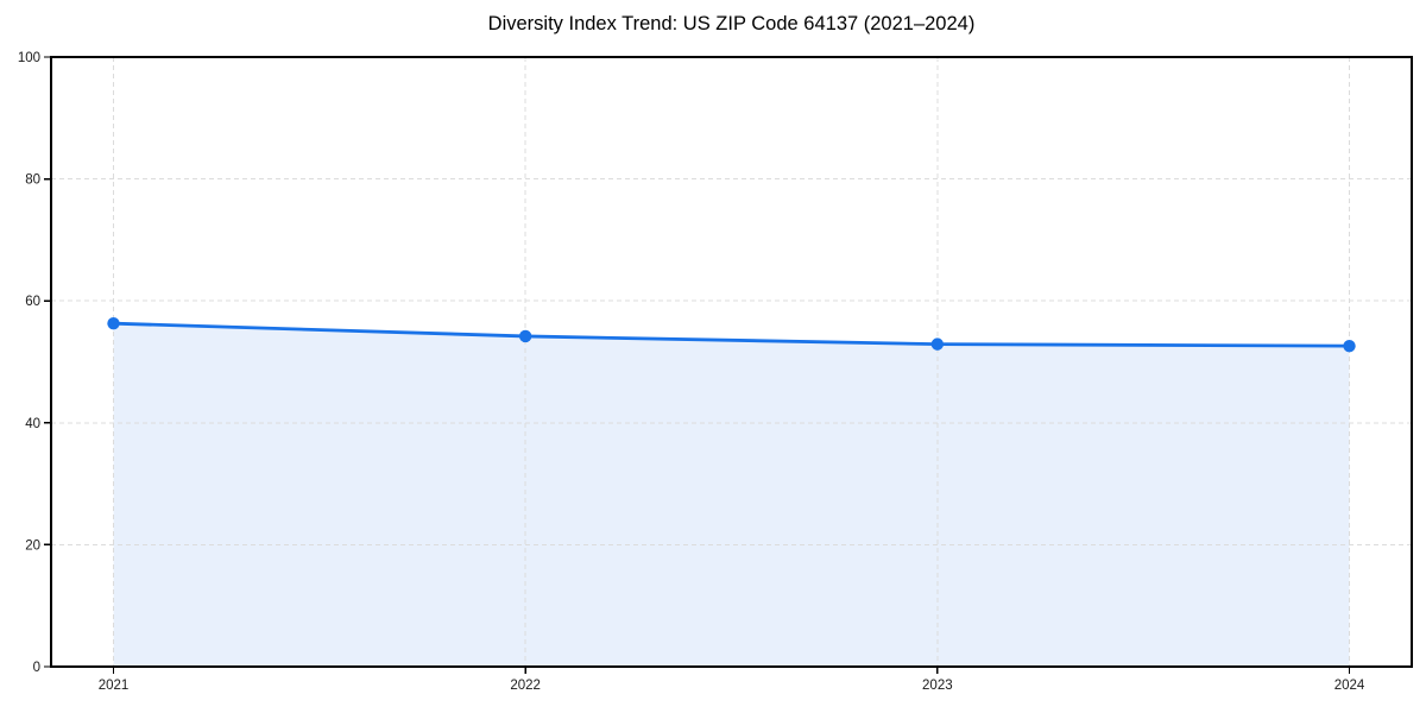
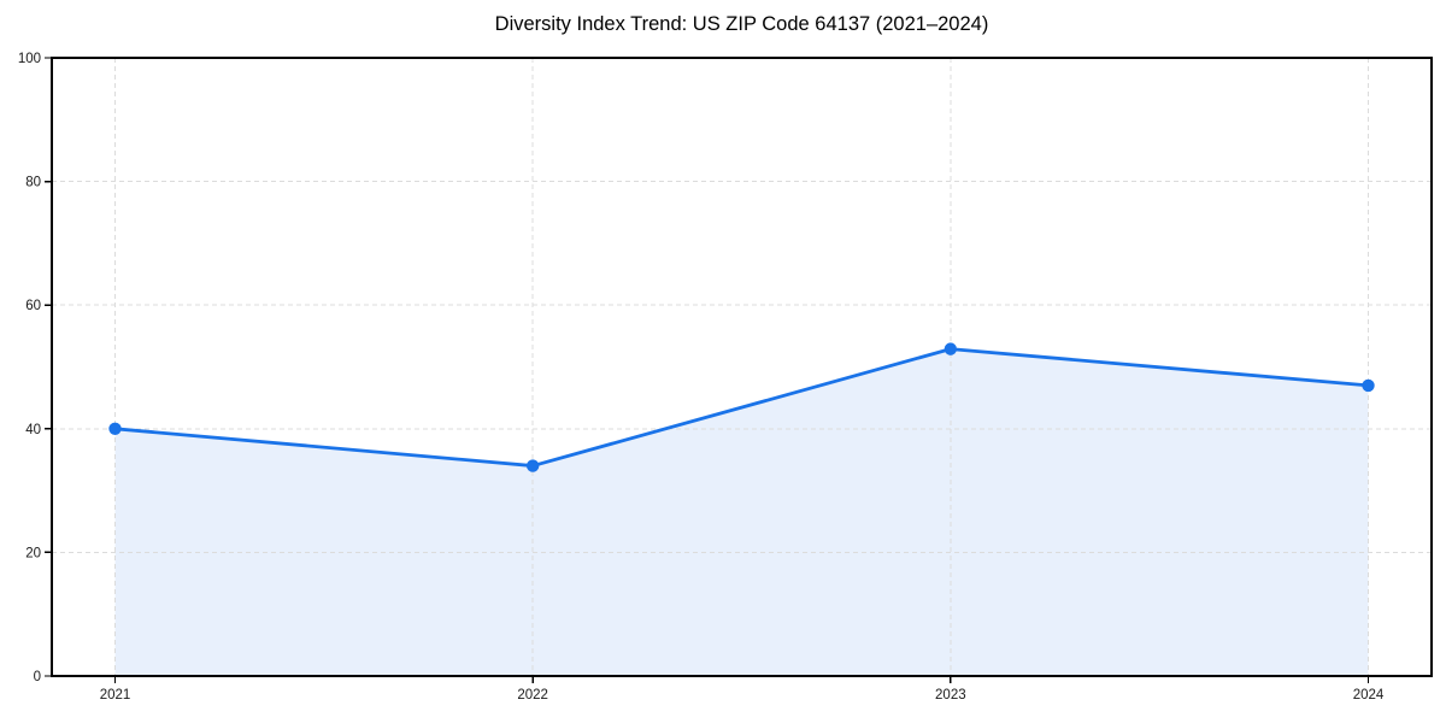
2021: 56 -> 40
2022: 54 -> 34
2024: 53 -> 47
